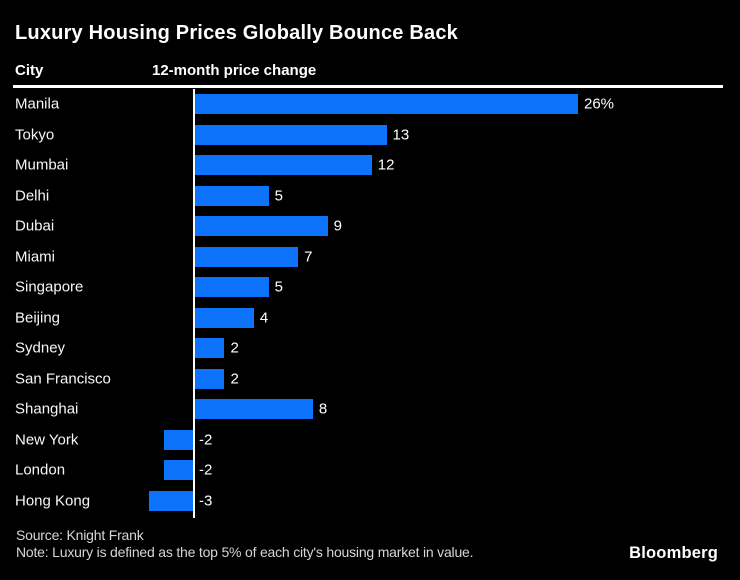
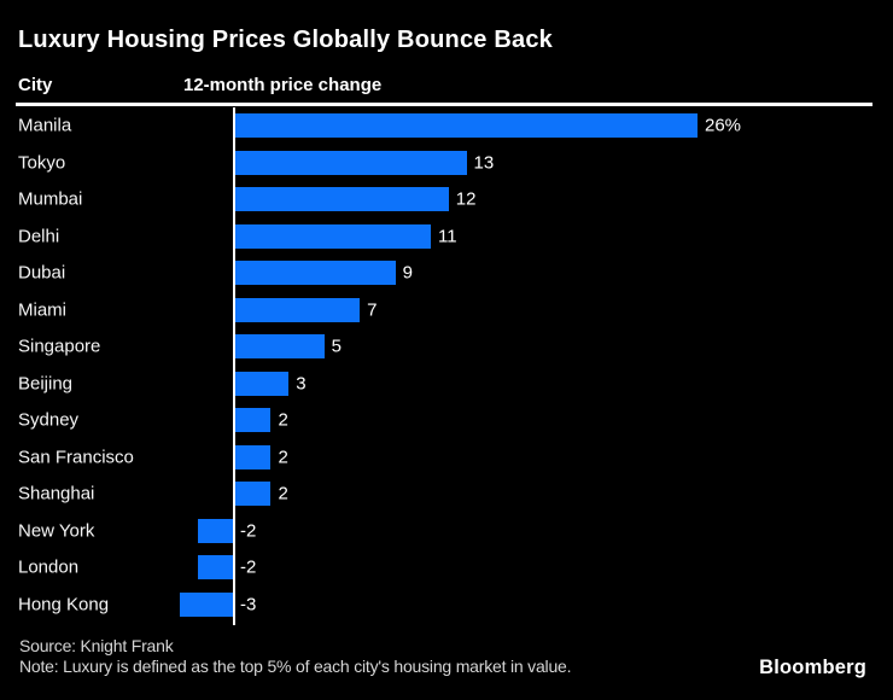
Delhi: 5 -> 11
Beijing: 4 -> 3
Shanghai: 8 -> 2
